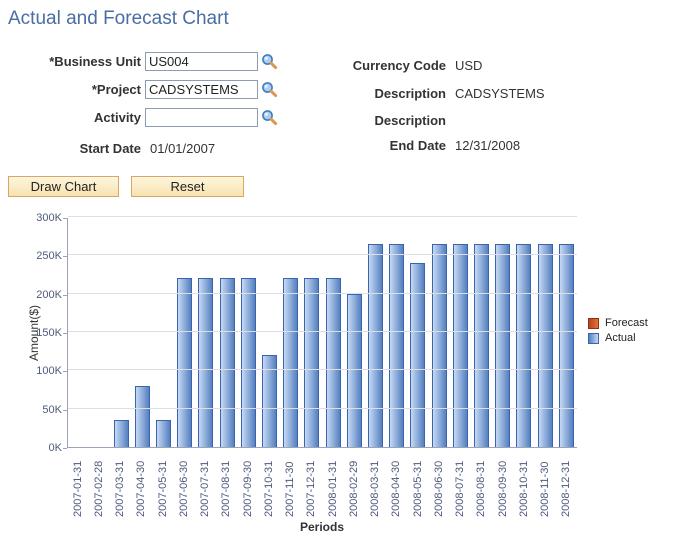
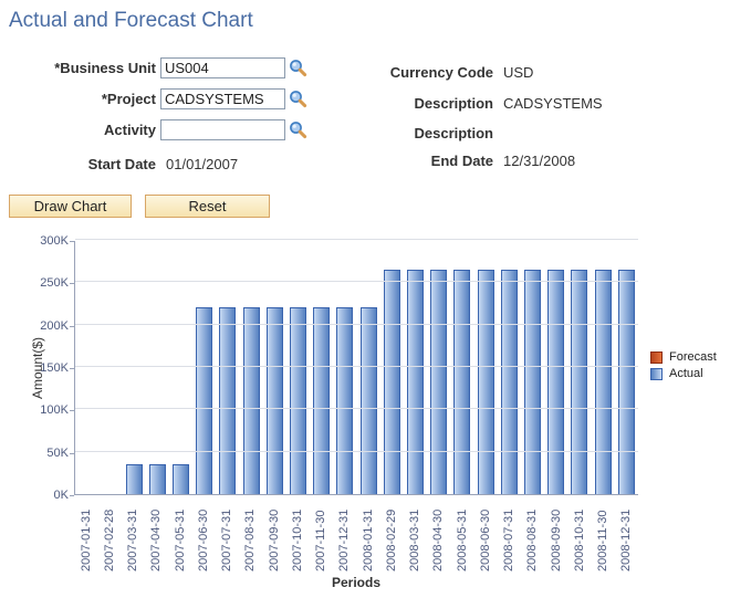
Actual/2007-04-30: 80K -> 40K
Actual/2007-10-31: 120K -> 220K
Actual/2008-02-29: 200K -> 260K
Actual/2008-05-31: 240K -> 260K
